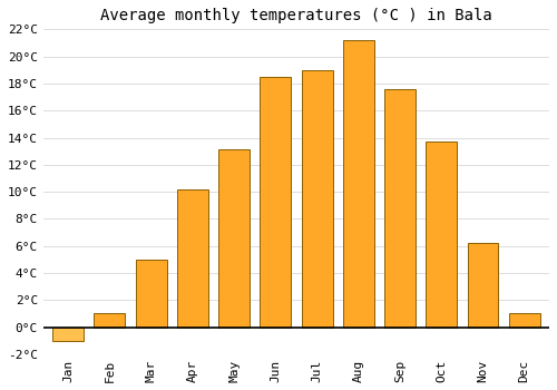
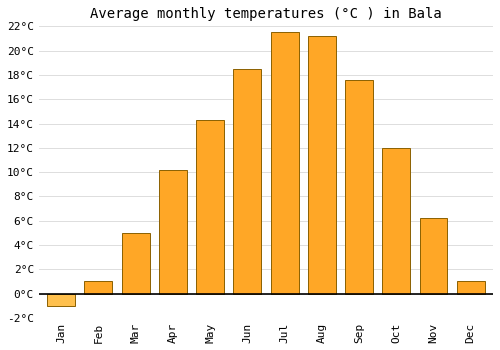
May: 13.1°C -> 14.3°C
Jul: 19.0°C -> 21.5°C
Oct: 13.7°C -> 12.0°C
